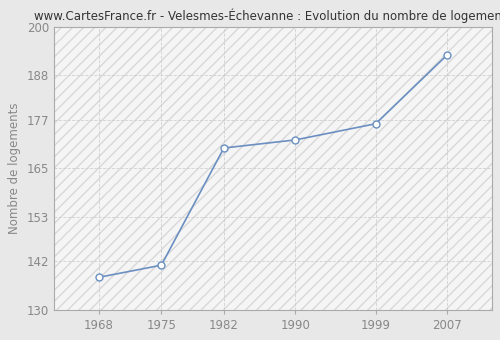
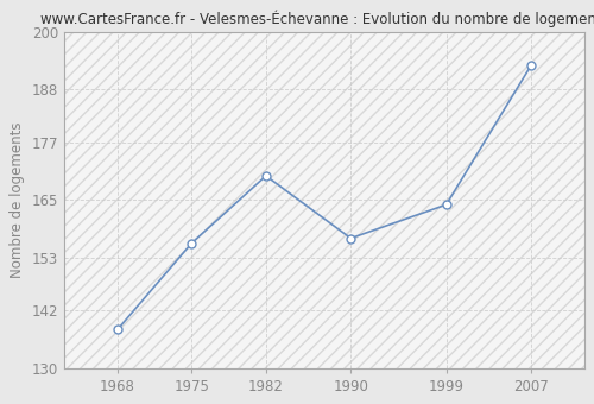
1975: 141 -> 156
1990: 172 -> 157
1999: 176 -> 164
